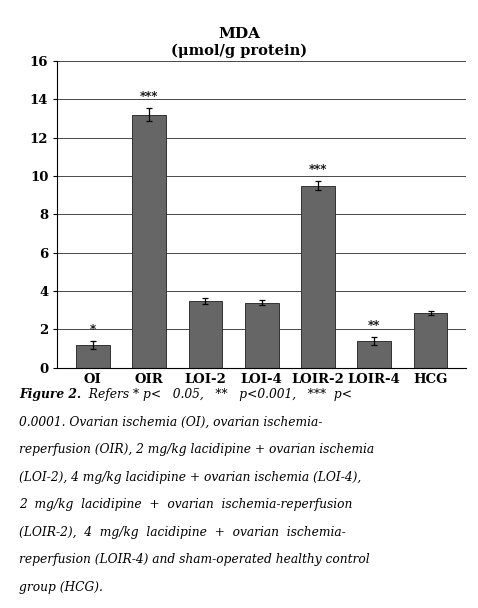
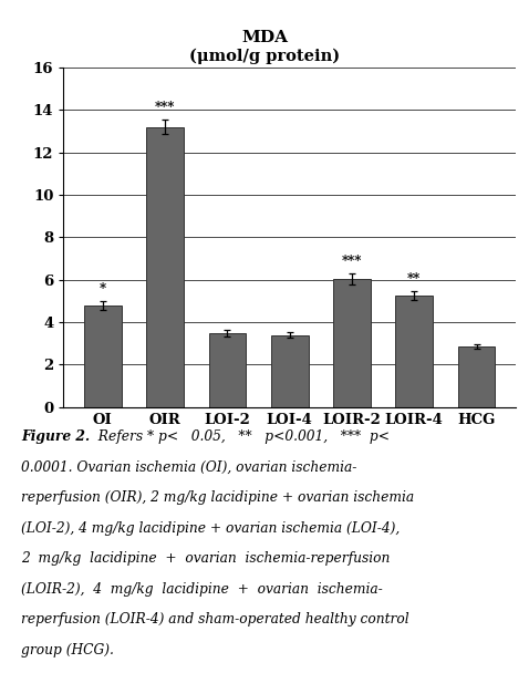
OI: 1.2 -> 4.8
LOIR-2: 9.5 -> 6.0
LOIR-4: 1.4 -> 5.2
